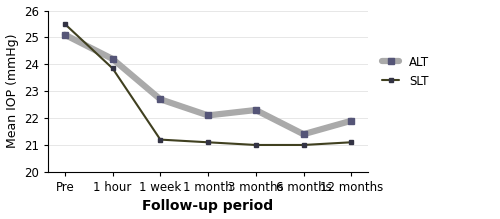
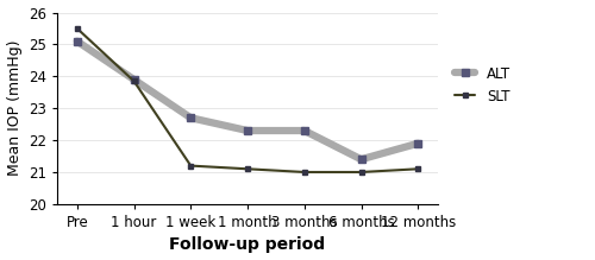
ALT/1 hour: 24.2 -> 23.9
ALT/1 month: 22.1 -> 22.3
